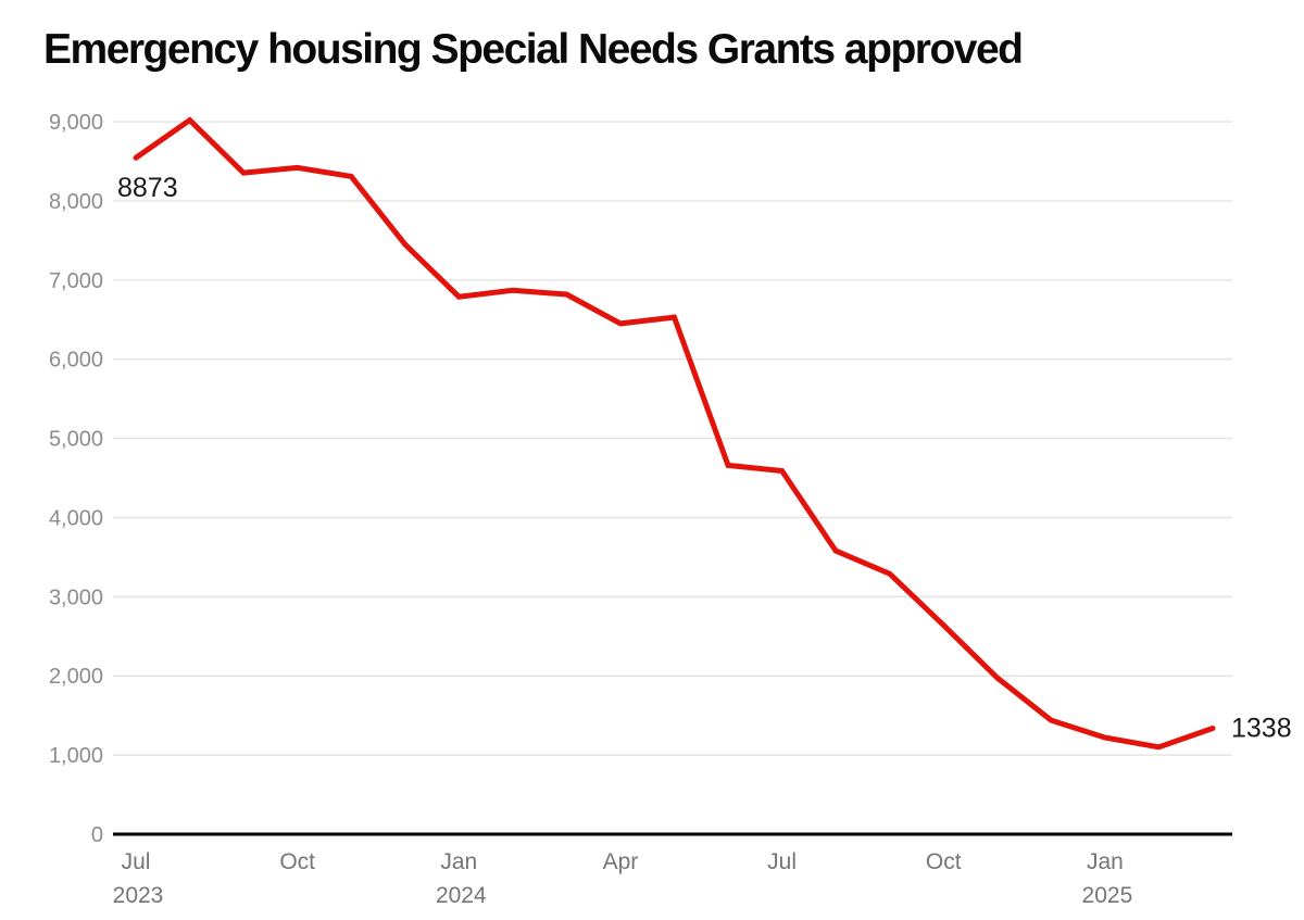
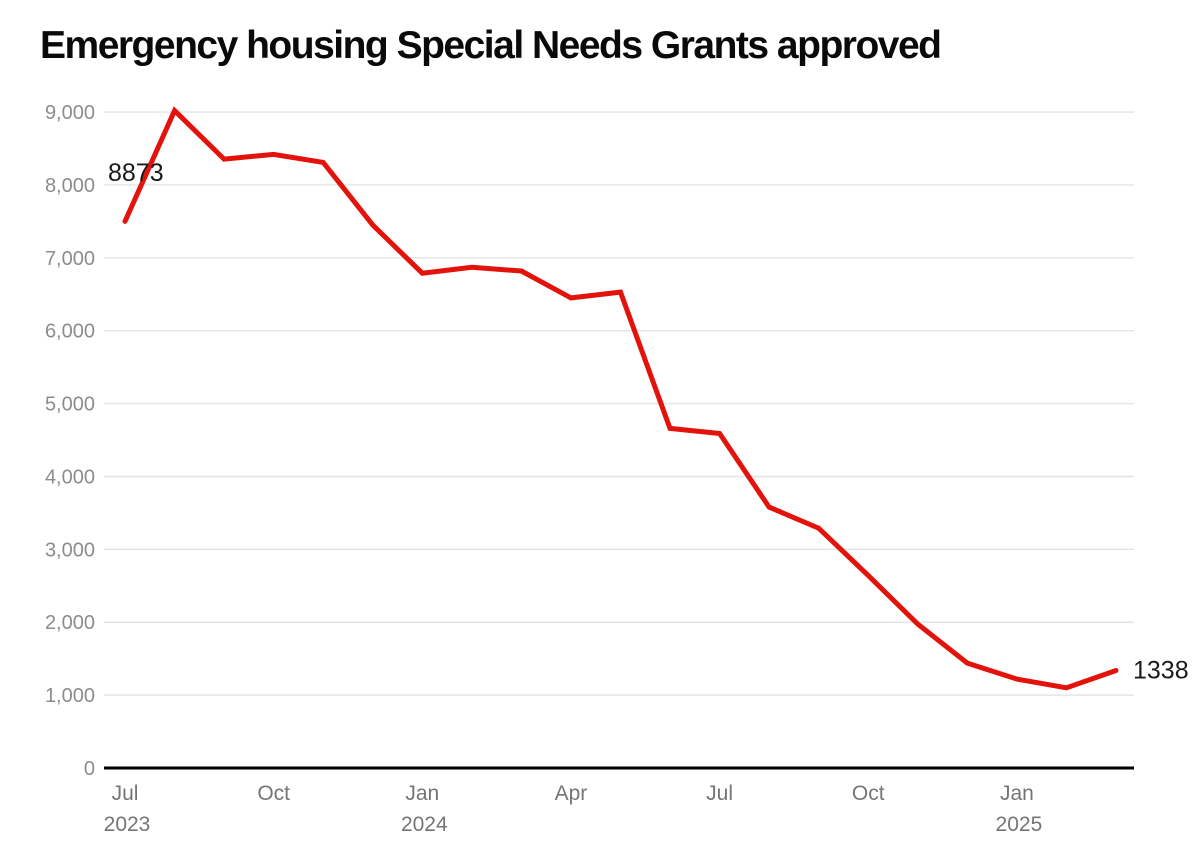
Jul 2023: 8500 -> 7500
